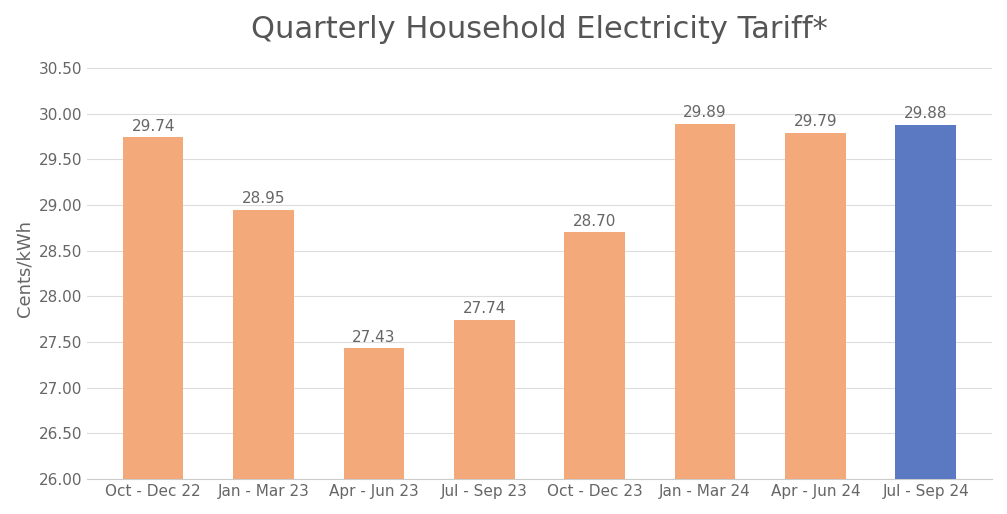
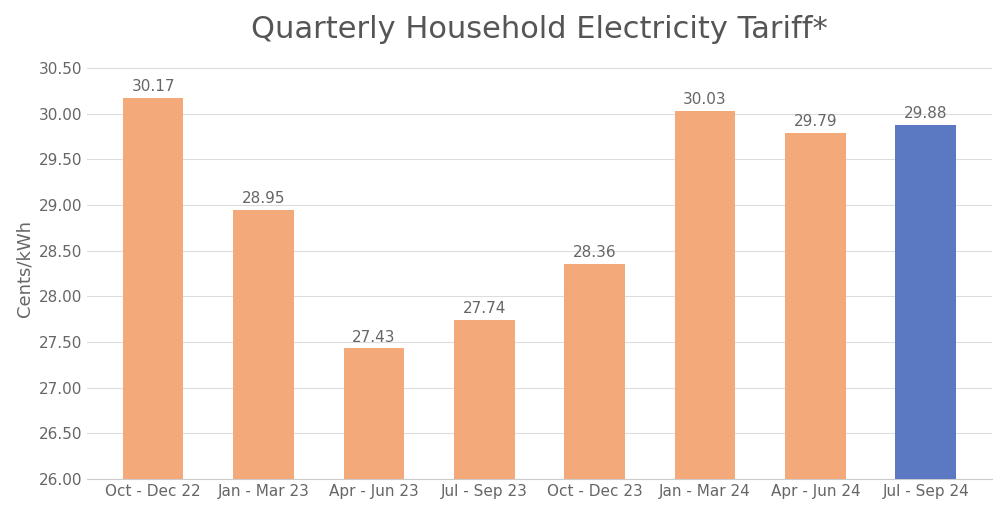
Oct - Dec 22: 29.74 -> 30.17
Oct - Dec 23: 28.70 -> 28.36
Jan - Mar 24: 29.89 -> 30.03
